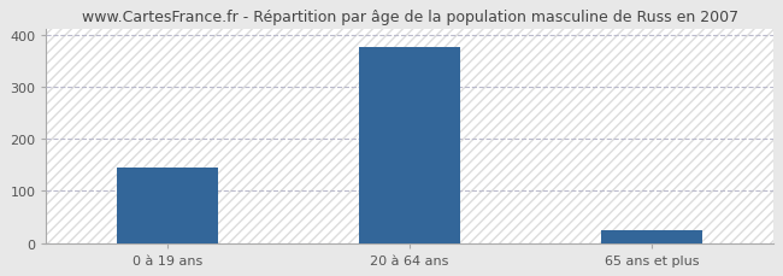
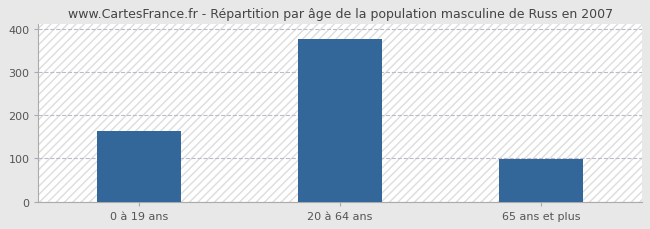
0 à 19 ans: 145 -> 163
65 ans et plus: 25 -> 98
